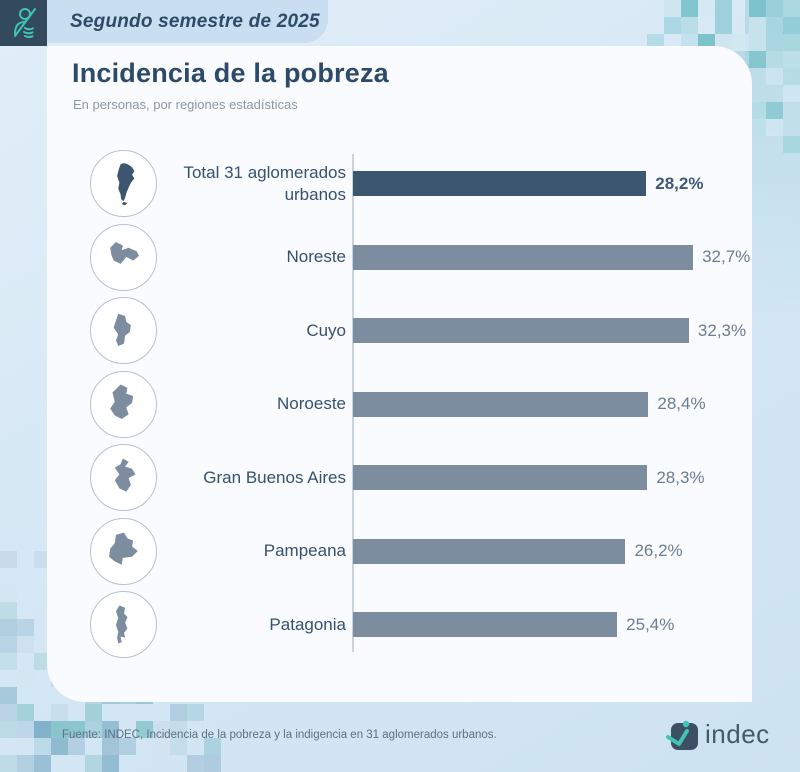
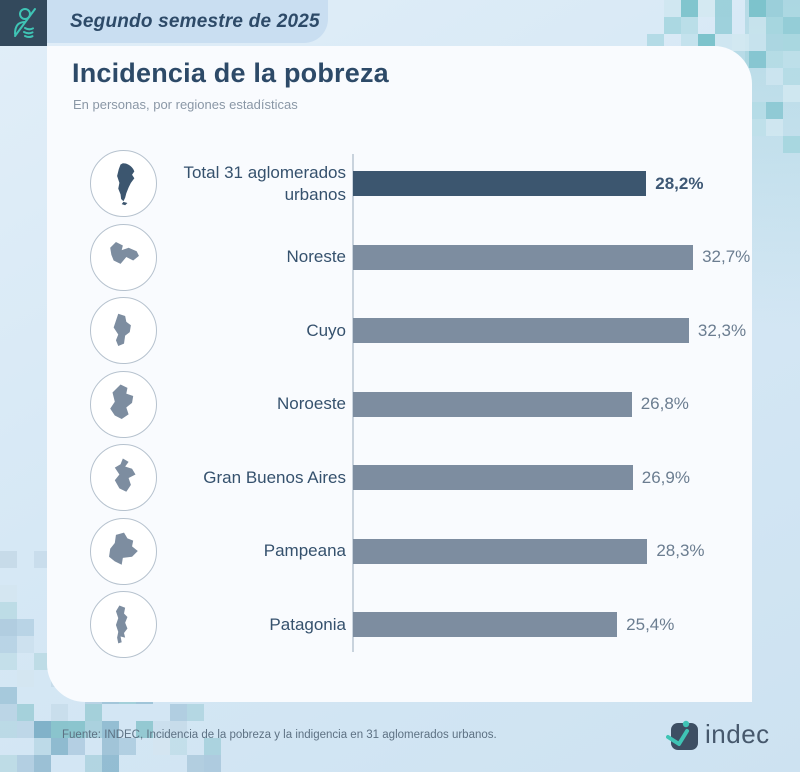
Noroeste: 28,4% -> 26,8%
Gran Buenos Aires: 28,3% -> 26,9%
Pampeana: 26,2% -> 28,3%
